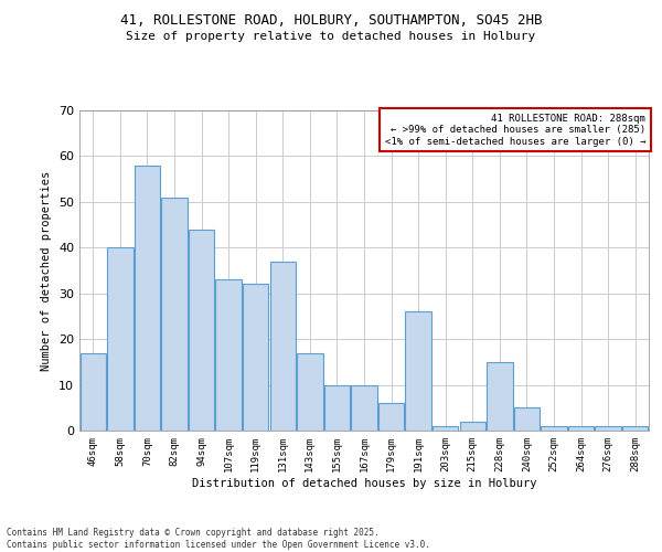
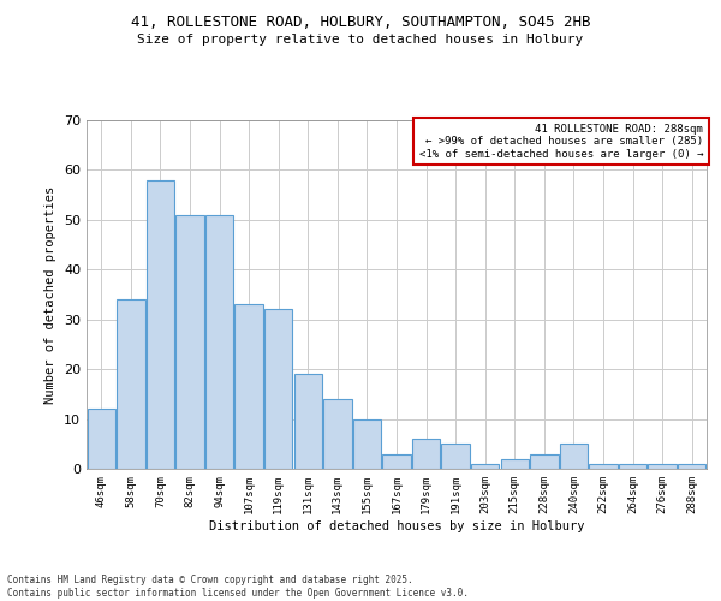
46sqm: 17 -> 12
58sqm: 40 -> 34
94sqm: 44 -> 51
131sqm: 37 -> 19
143sqm: 17 -> 14
167sqm: 10 -> 3
191sqm: 26 -> 5
228sqm: 15 -> 3
